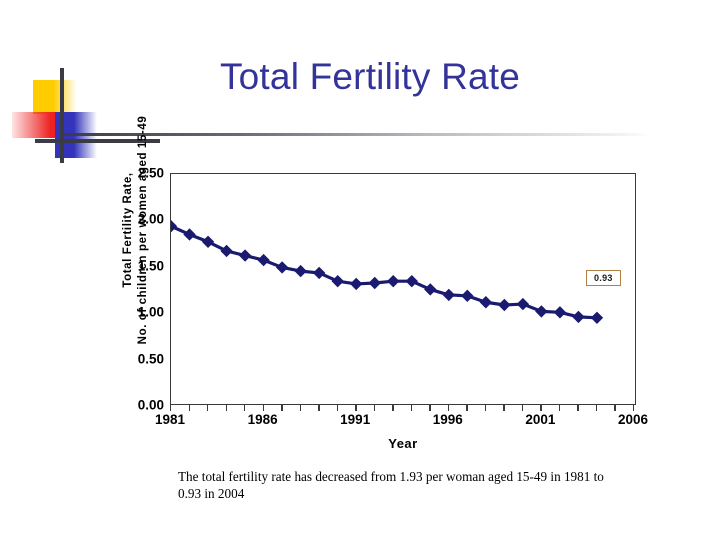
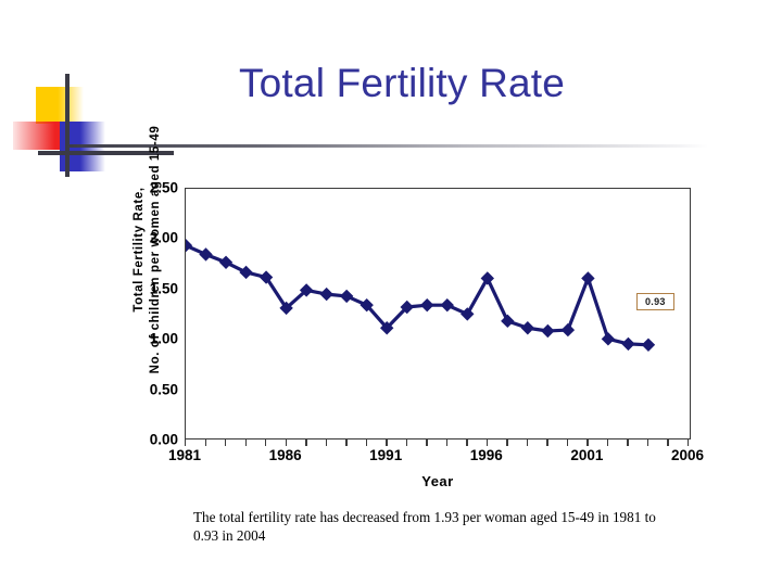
1986: 1.6 -> 1.3
1991: 1.3 -> 1.1
1996: 1.2 -> 1.6
2001: 1.0 -> 1.6
